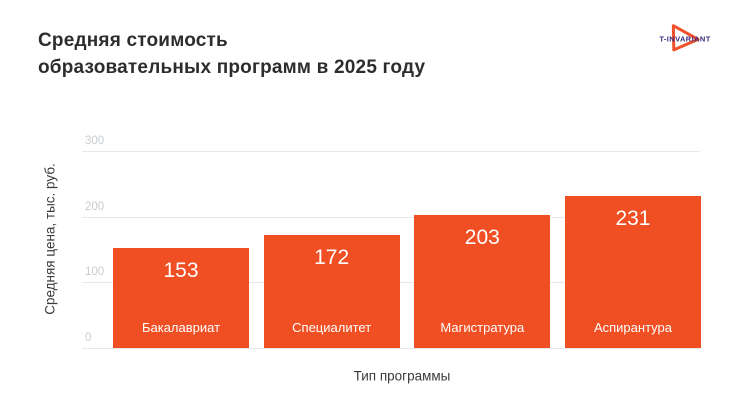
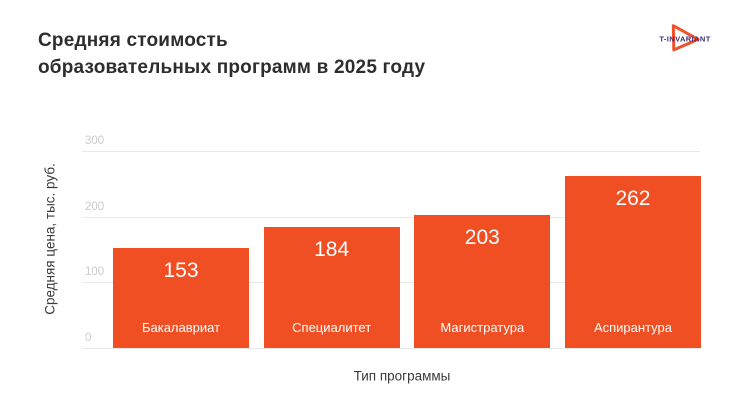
Специалитет: 172 -> 184
Аспирантура: 231 -> 262
